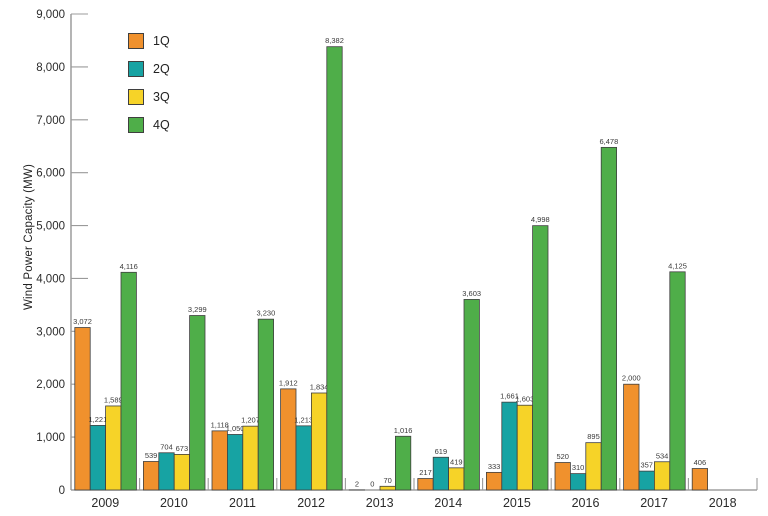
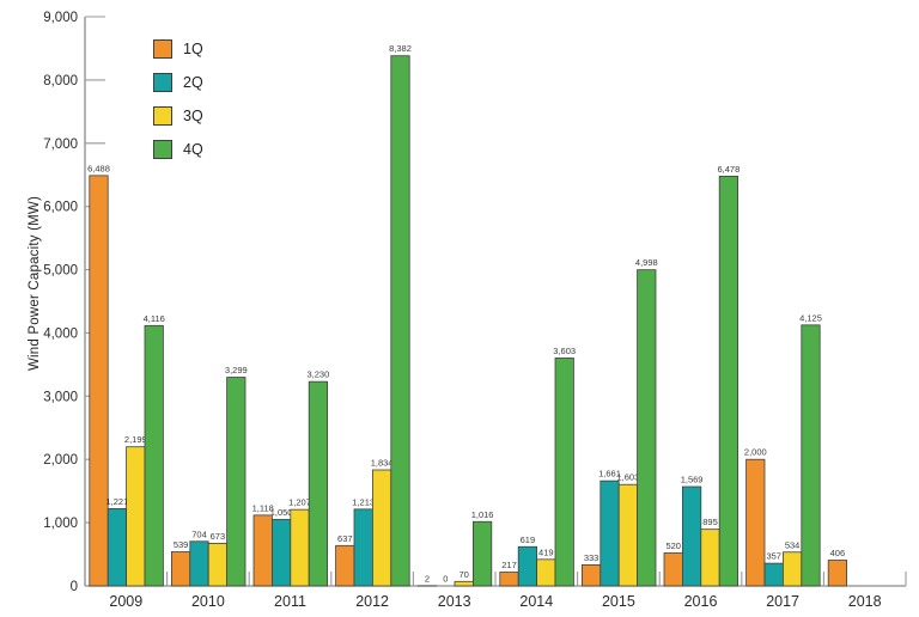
1Q/2009: 3,072 -> 6,488
3Q/2009: 1,589 -> 2,199
1Q/2012: 1,912 -> 637
2Q/2016: 310 -> 1,569
